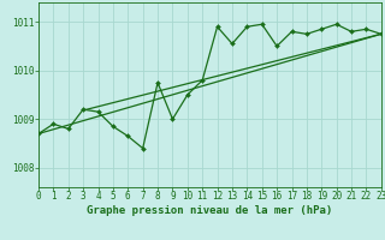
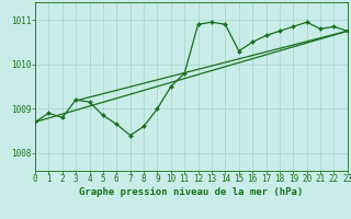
8: 1009.75 -> 1008.60
13: 1010.55 -> 1010.95
15: 1010.95 -> 1010.30
17: 1010.80 -> 1010.65
